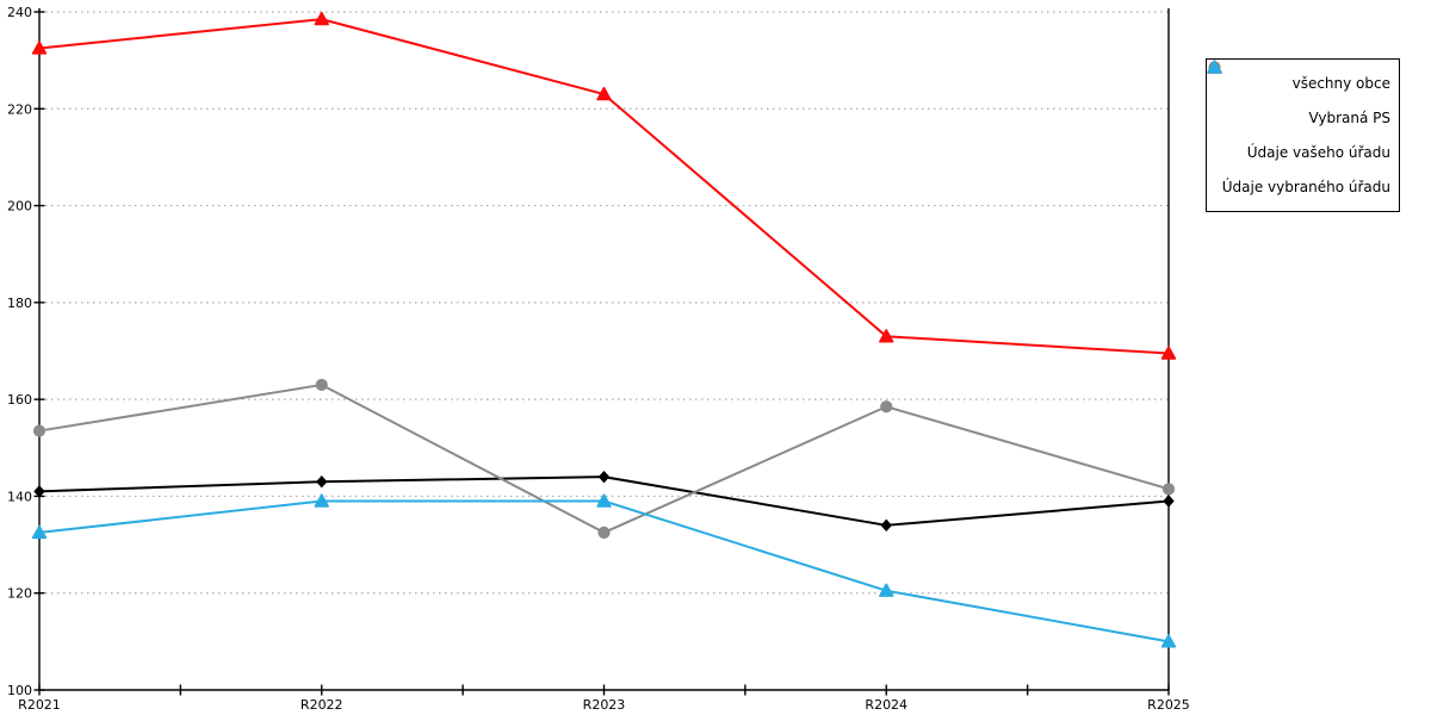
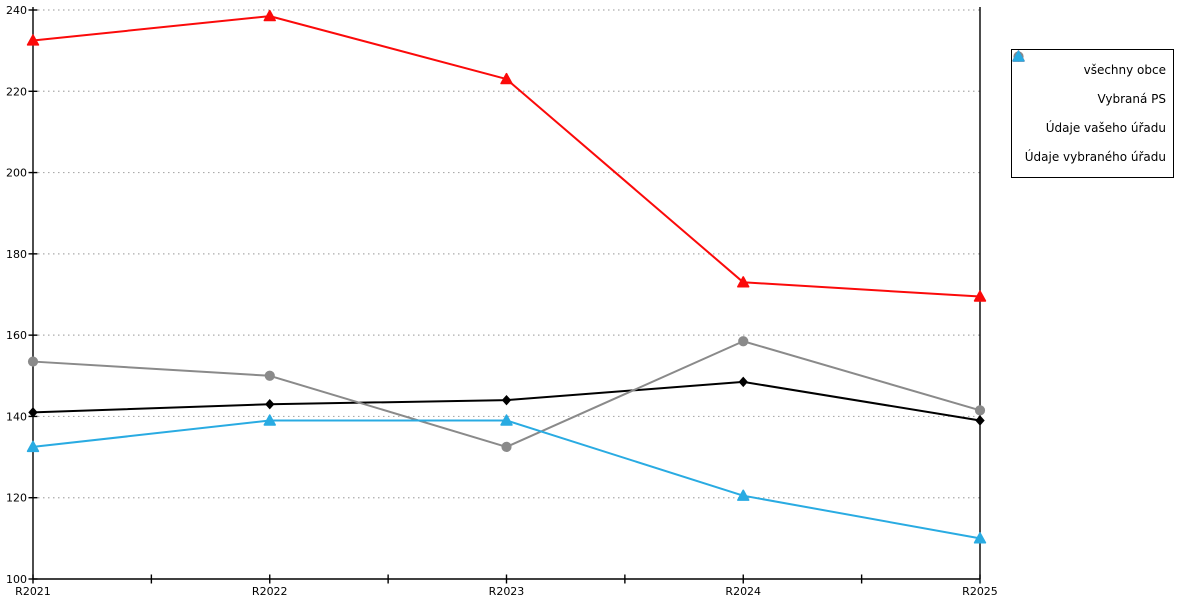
Vybraná PS/R2022: 163 -> 150
všechny obce/R2024: 134 -> 148
